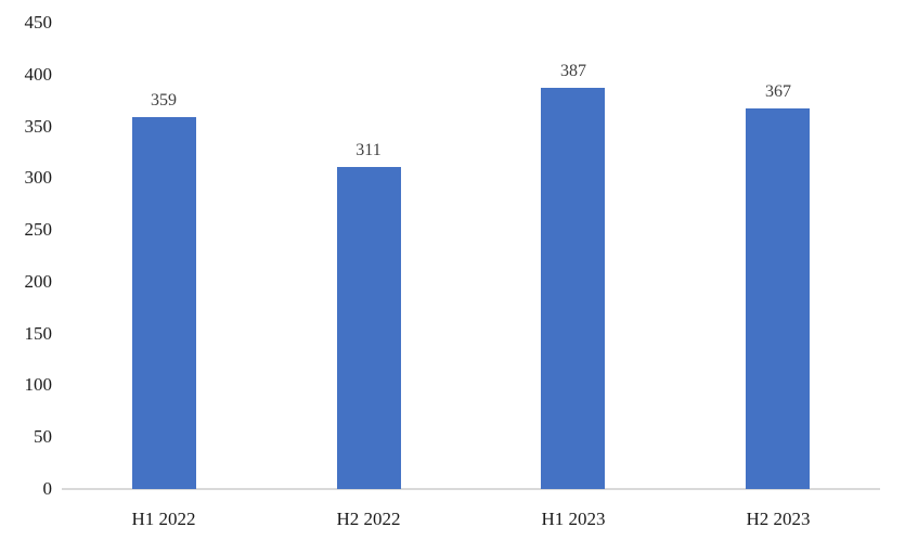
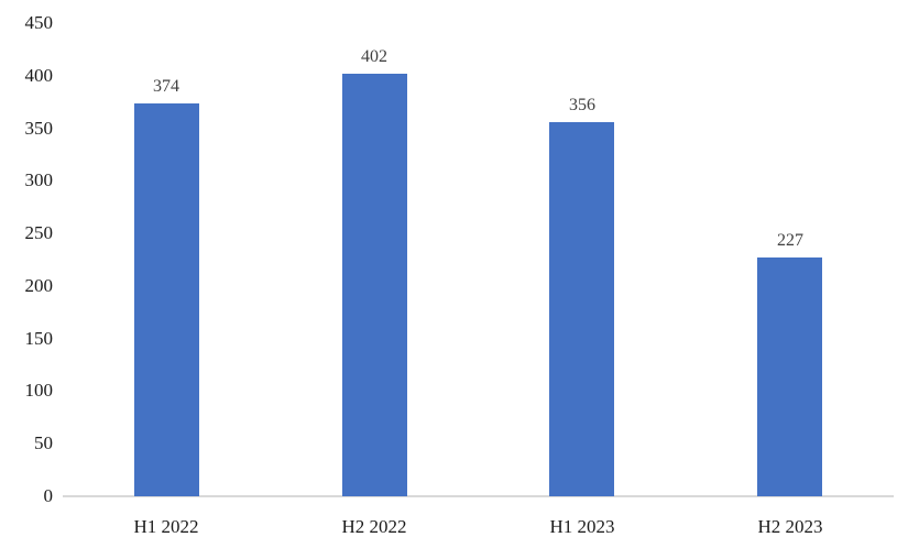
H1 2022: 359 -> 374
H2 2022: 311 -> 402
H1 2023: 387 -> 356
H2 2023: 367 -> 227
